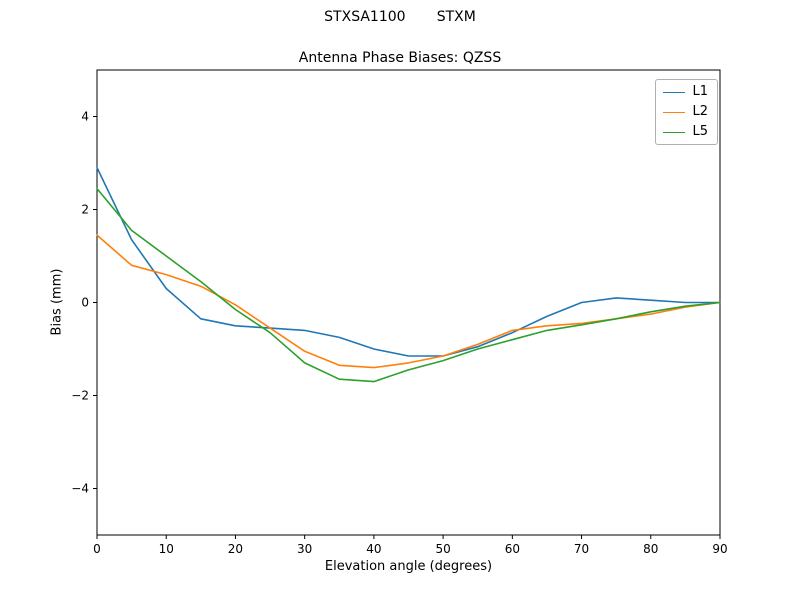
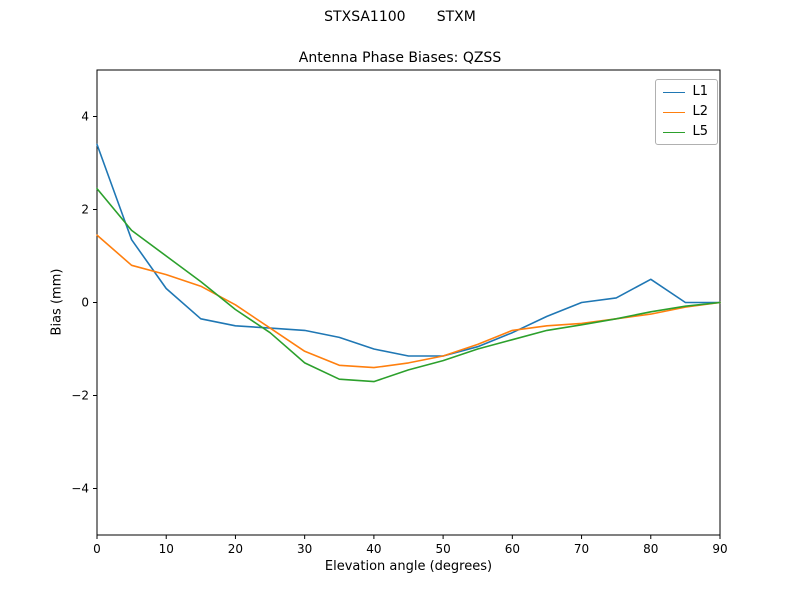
L1/0: 2.9 -> 3.4
L1/80: 0.1 -> 0.5
